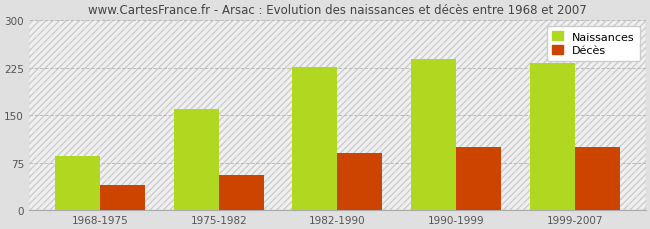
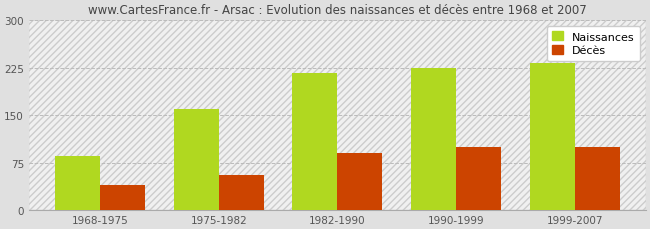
Naissances/1982-1990: 226 -> 216
Naissances/1990-1999: 238 -> 224
